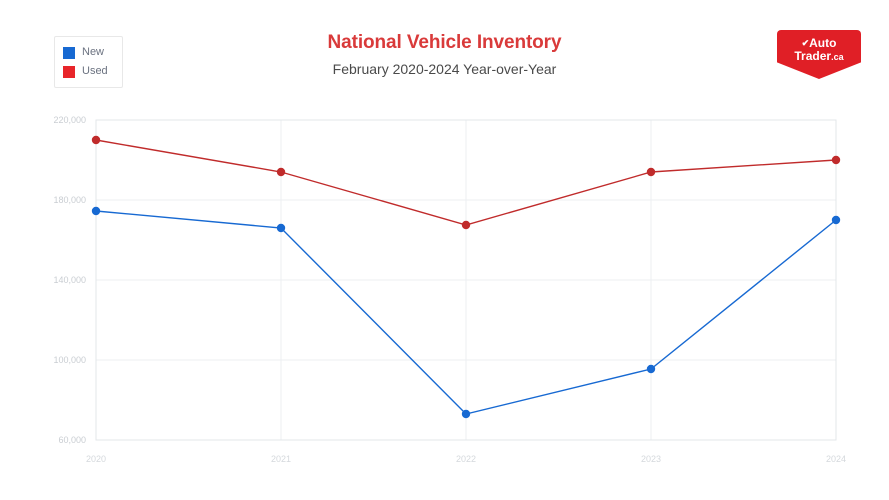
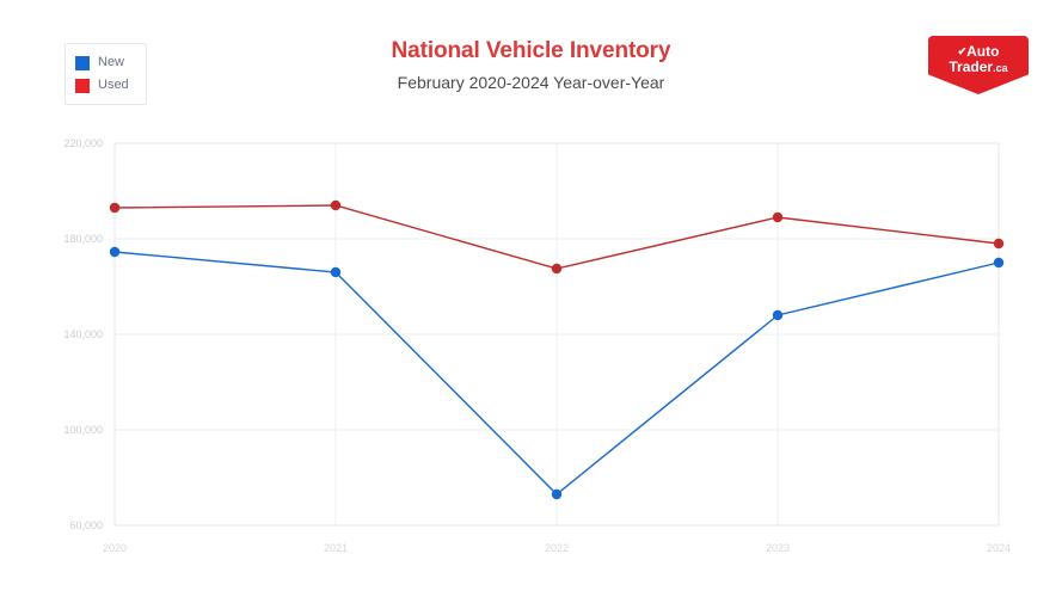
Used/2020: 210000 -> 193000
New/2023: 96000 -> 148000
Used/2023: 194000 -> 189000
Used/2024: 200000 -> 178000
